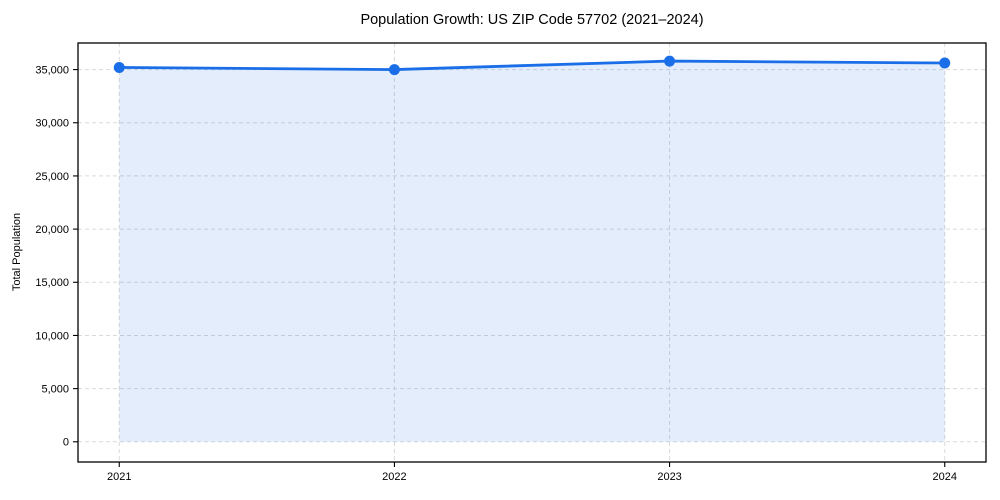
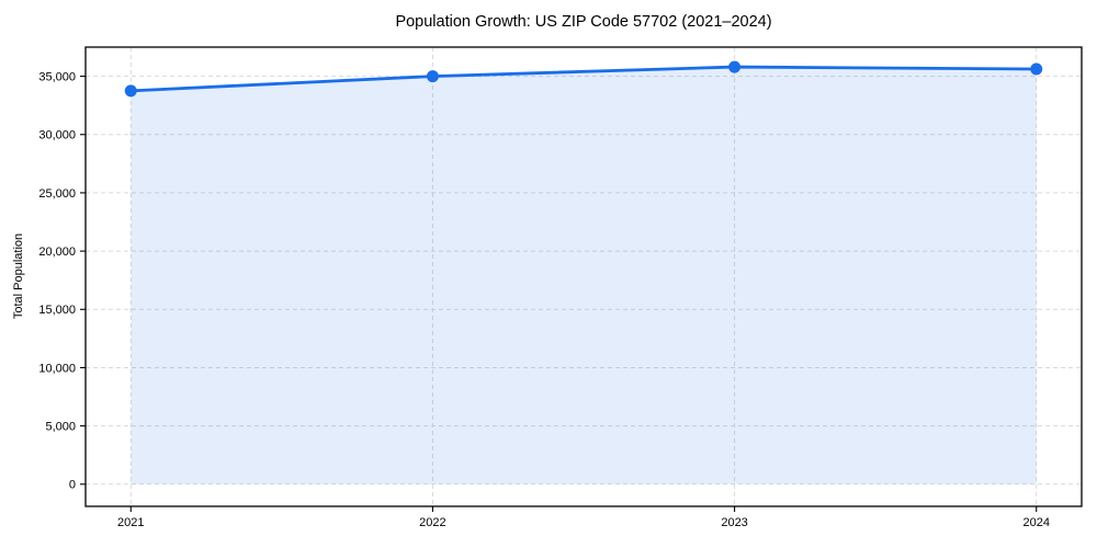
2021: 35200 -> 33800
